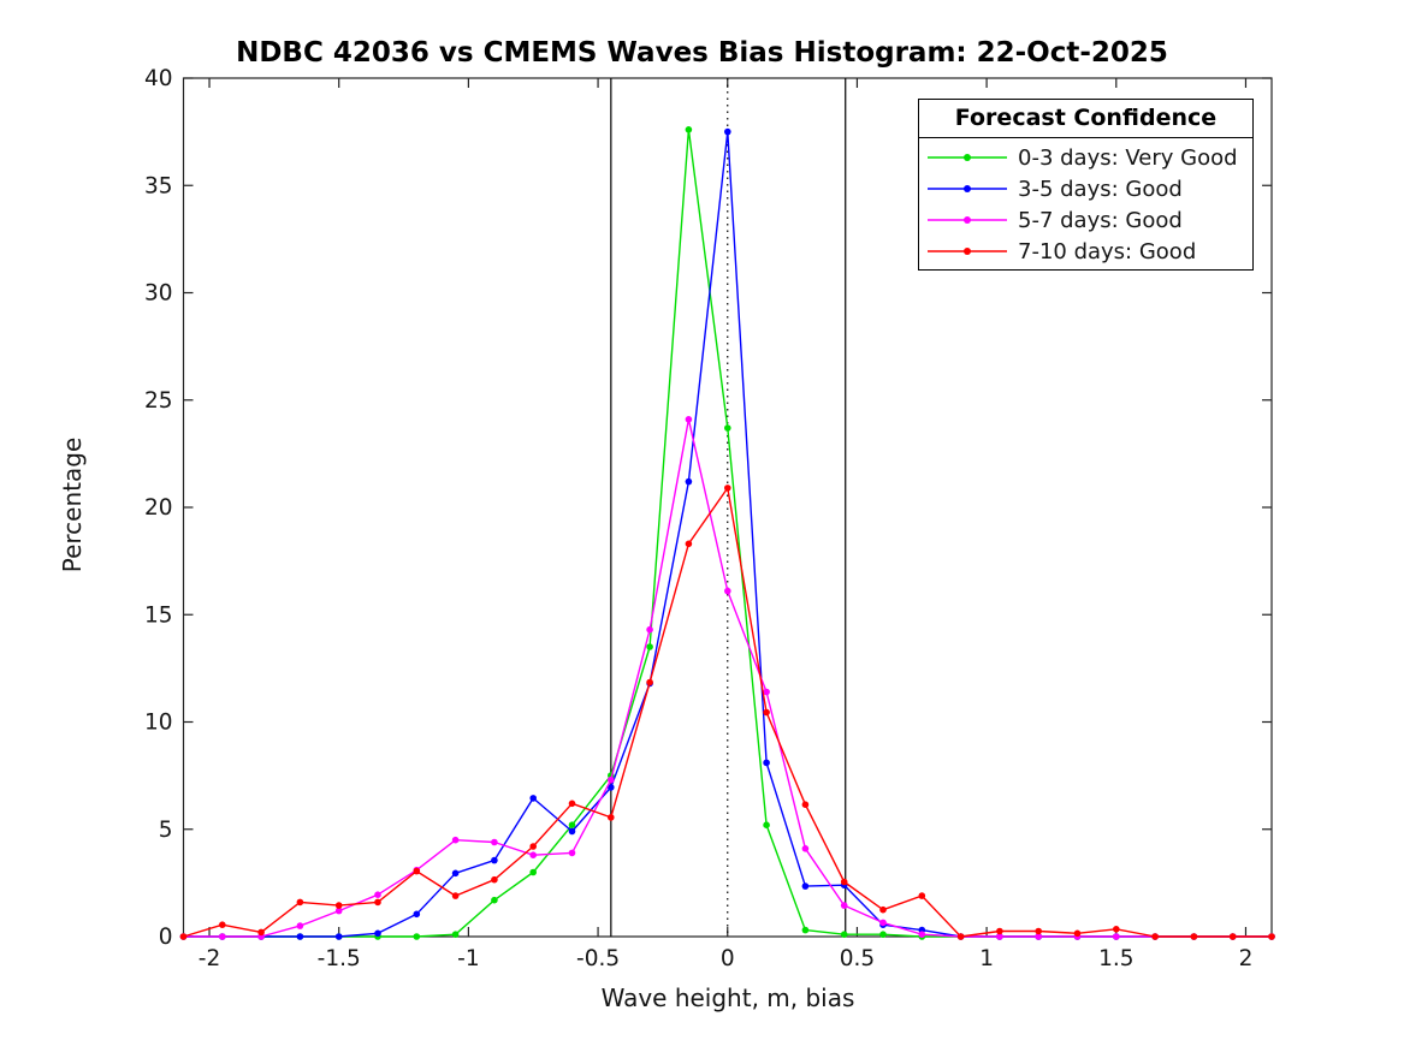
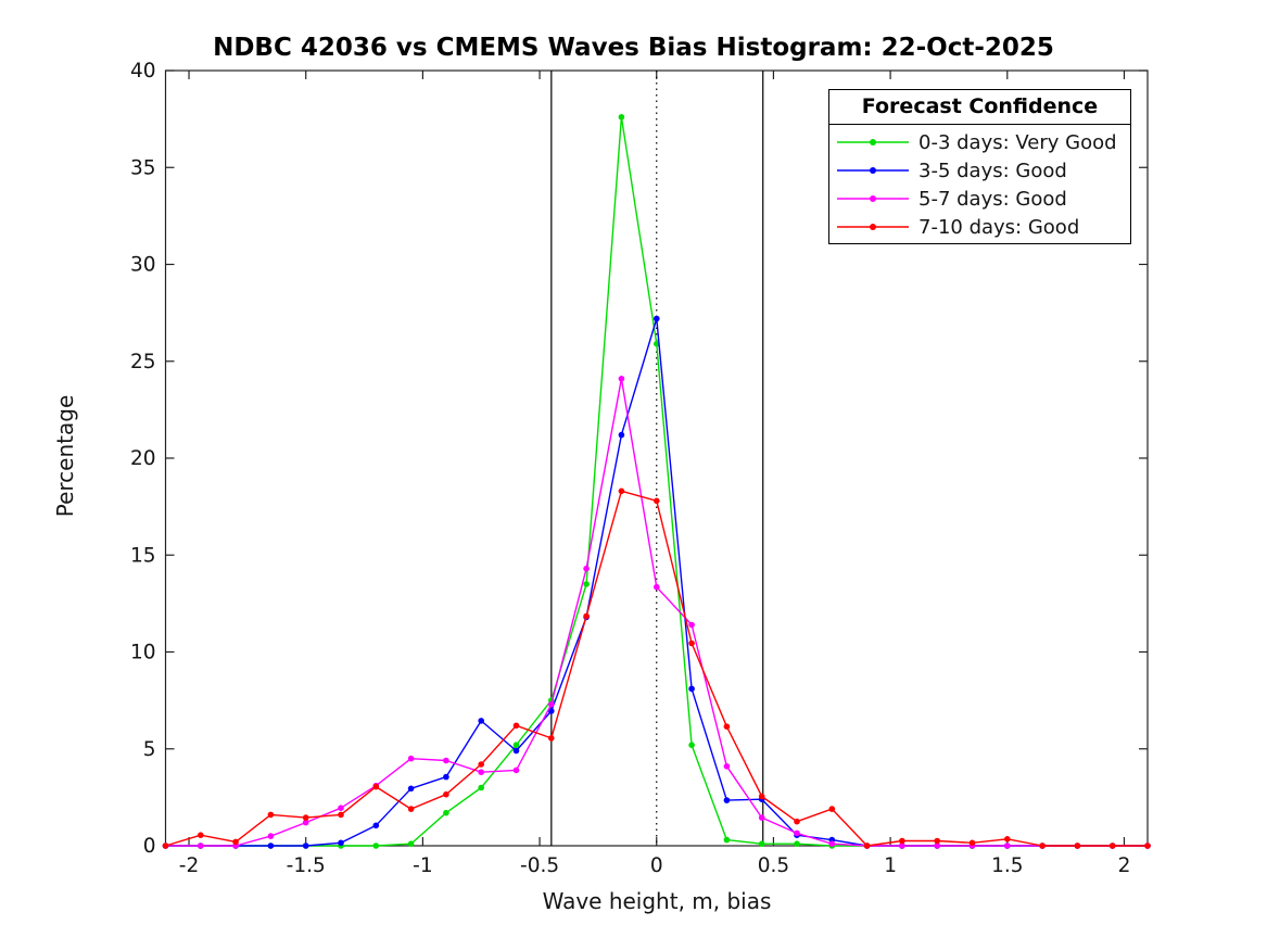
0-3 days: Very Good/0: 23,7 -> 25,9
3-5 days: Good/0: 37,5 -> 27,2
5-7 days: Good/0: 16,1 -> 13,3
7-10 days: Good/0: 20,9 -> 17,8
